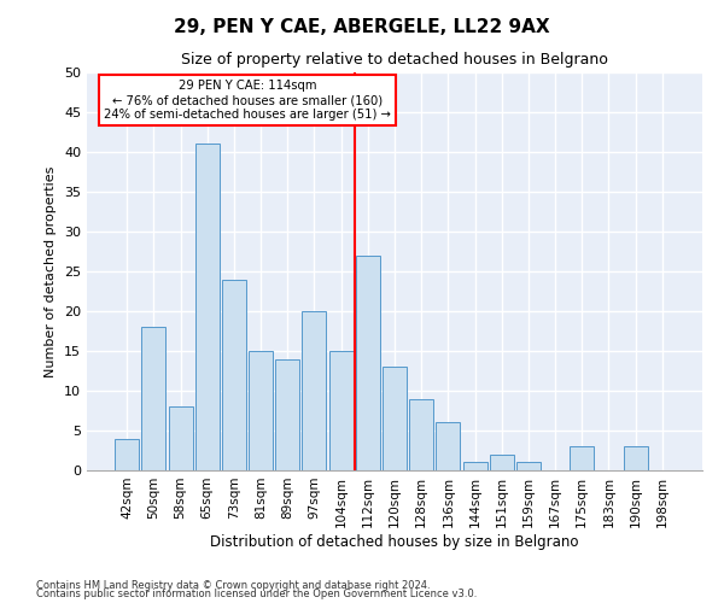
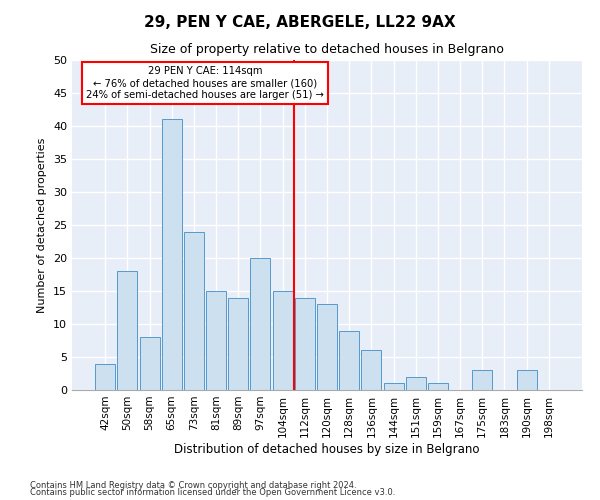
112sqm: 27 -> 14
